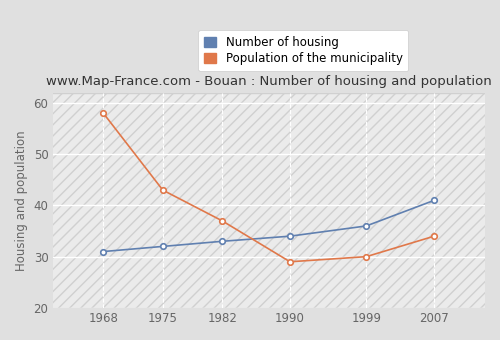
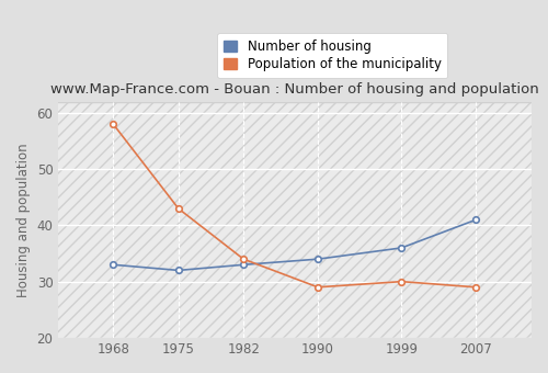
Number of housing/1968: 31 -> 33
Population of the municipality/1982: 37 -> 34
Population of the municipality/2007: 34 -> 29
